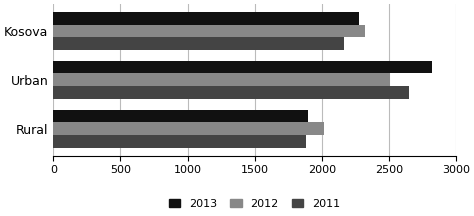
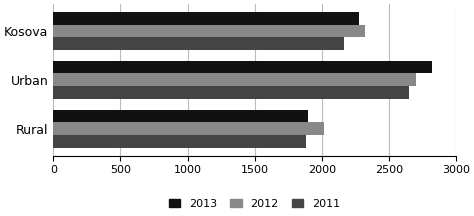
2012/Urban: 2510 -> 2700
